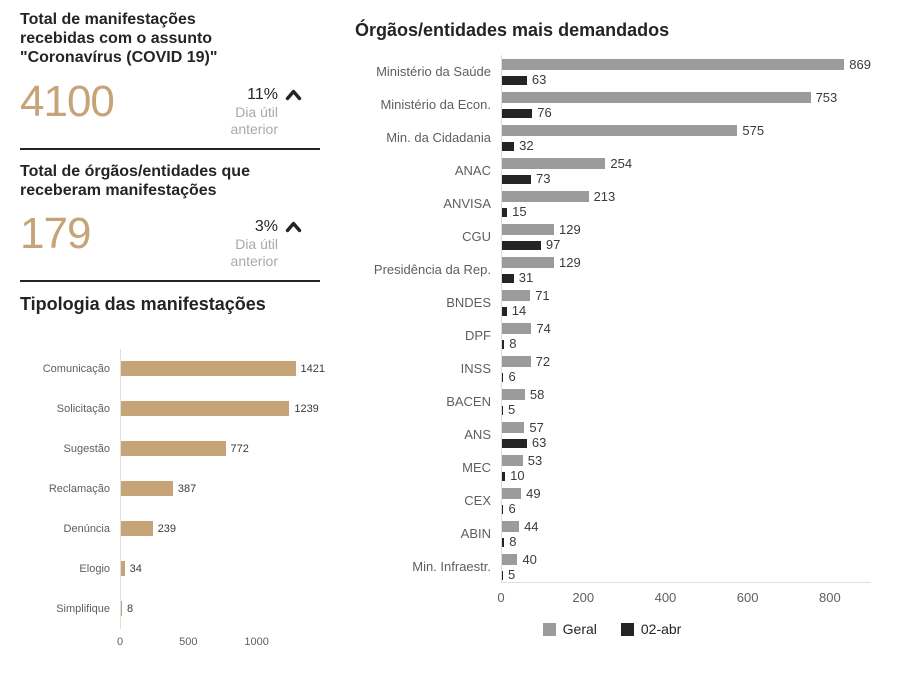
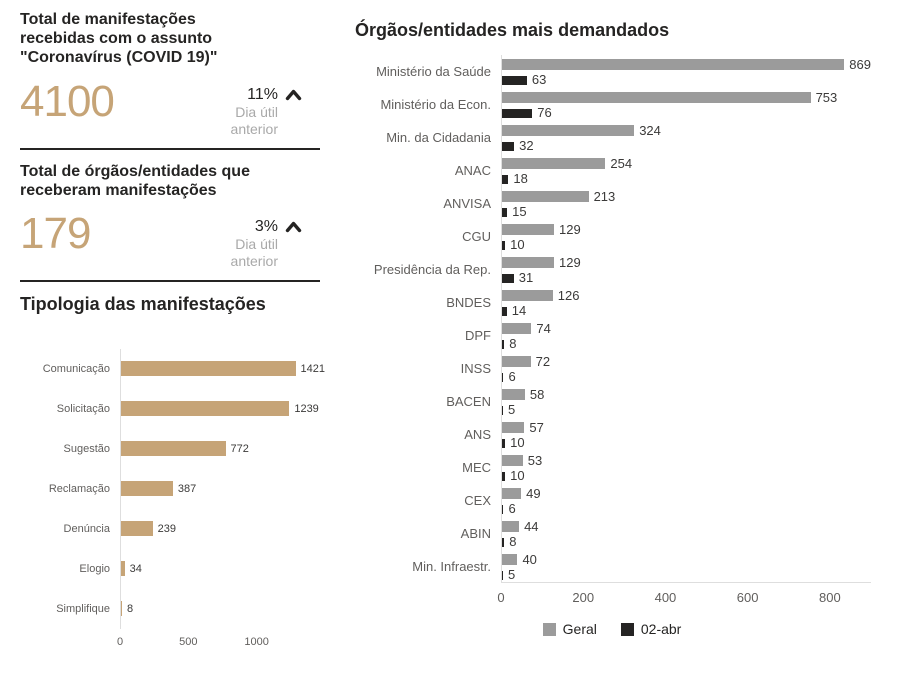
Órgãos/entidades mais demandados/Geral/Min. da Cidadania: 575 -> 324
Órgãos/entidades mais demandados/02-abr/ANAC: 73 -> 18
Órgãos/entidades mais demandados/02-abr/CGU: 97 -> 10
Órgãos/entidades mais demandados/Geral/BNDES: 71 -> 126
Órgãos/entidades mais demandados/02-abr/ANS: 63 -> 10
